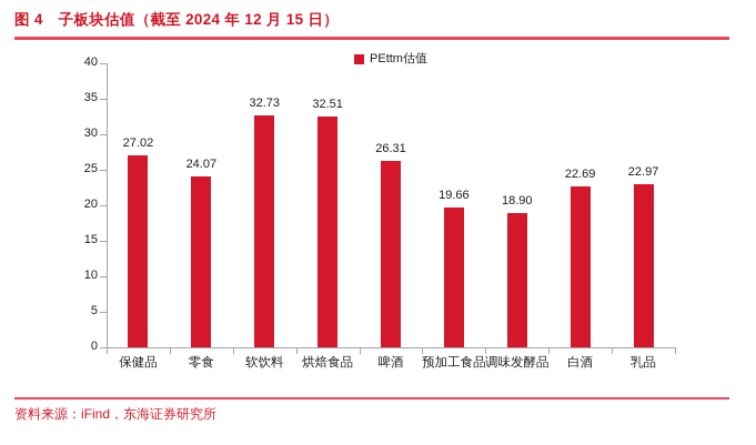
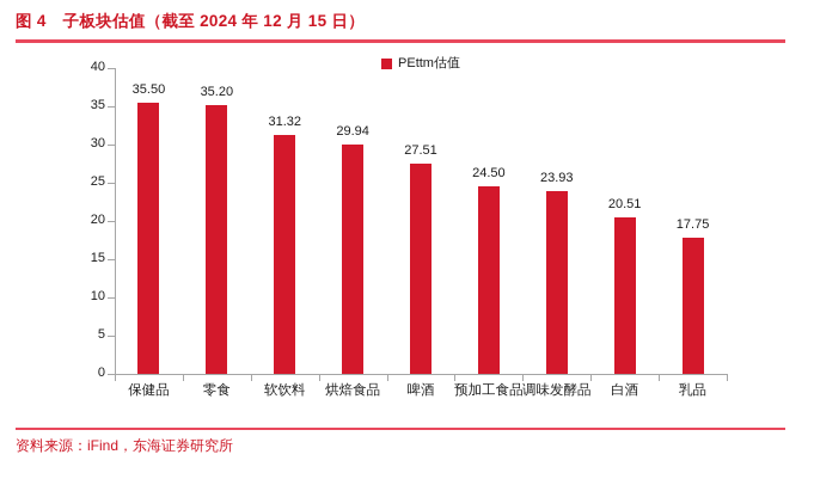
保健品: 27.02 -> 35.50
零食: 24.07 -> 35.20
软饮料: 32.73 -> 31.32
烘焙食品: 32.51 -> 29.94
啤酒: 26.31 -> 27.51
预加工食品: 19.66 -> 24.50
调味发酵品: 18.90 -> 23.93
白酒: 22.69 -> 20.51
乳品: 22.97 -> 17.75
